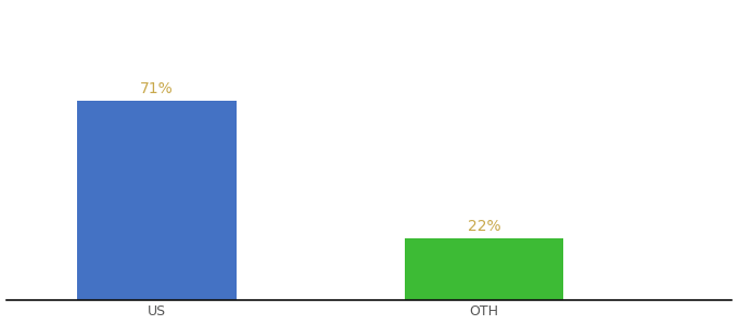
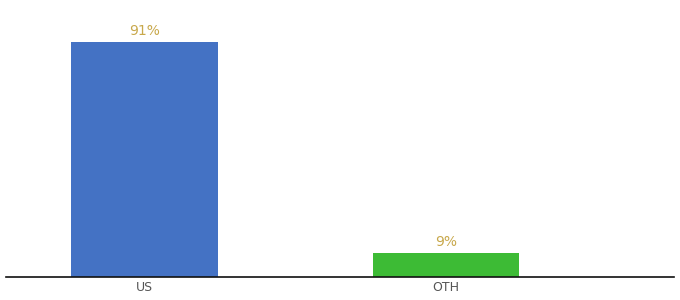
US: 71% -> 91%
OTH: 22% -> 9%
